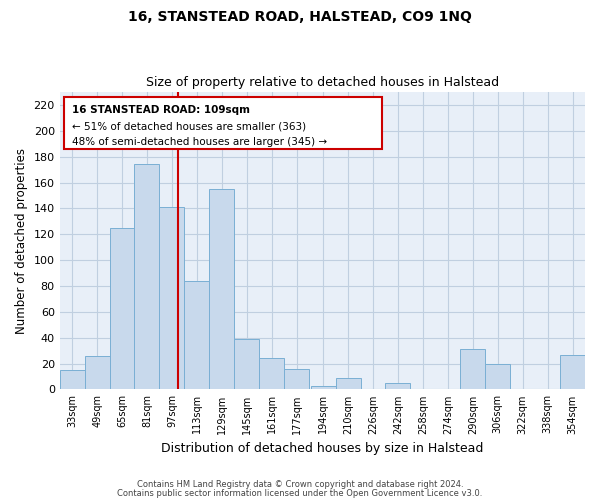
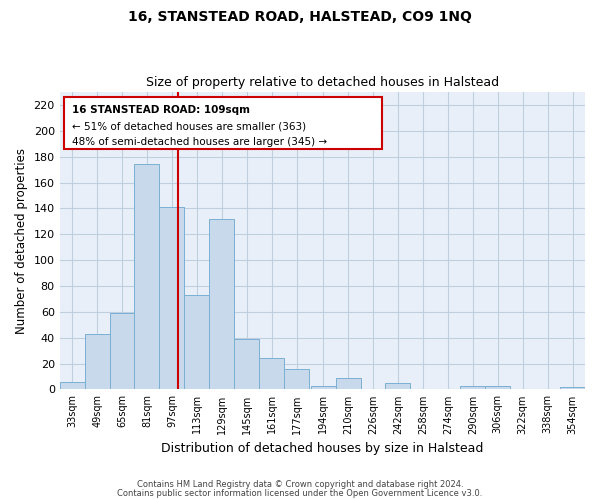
33sqm: 15 -> 6
49sqm: 26 -> 43
65sqm: 125 -> 59
113sqm: 84 -> 73
129sqm: 155 -> 132
290sqm: 31 -> 3
306sqm: 20 -> 3
354sqm: 27 -> 2
